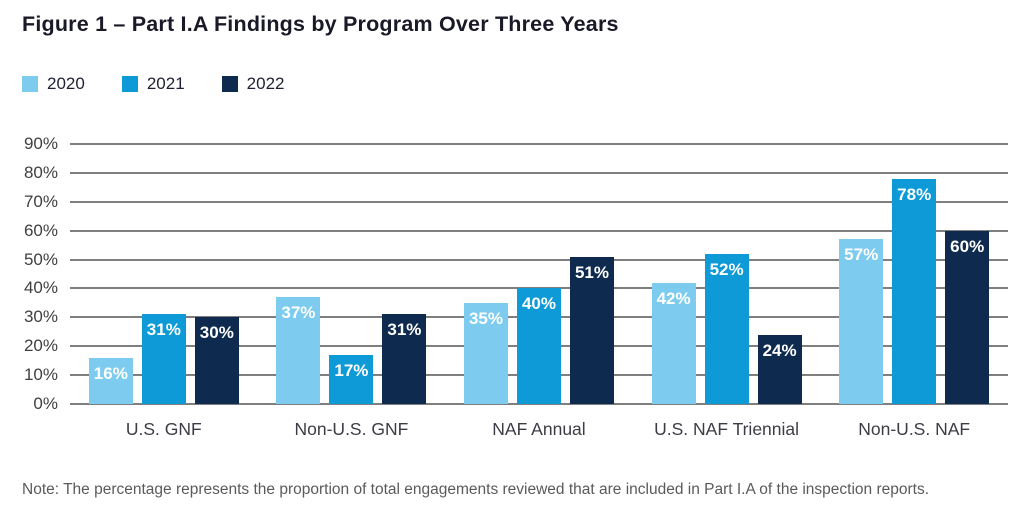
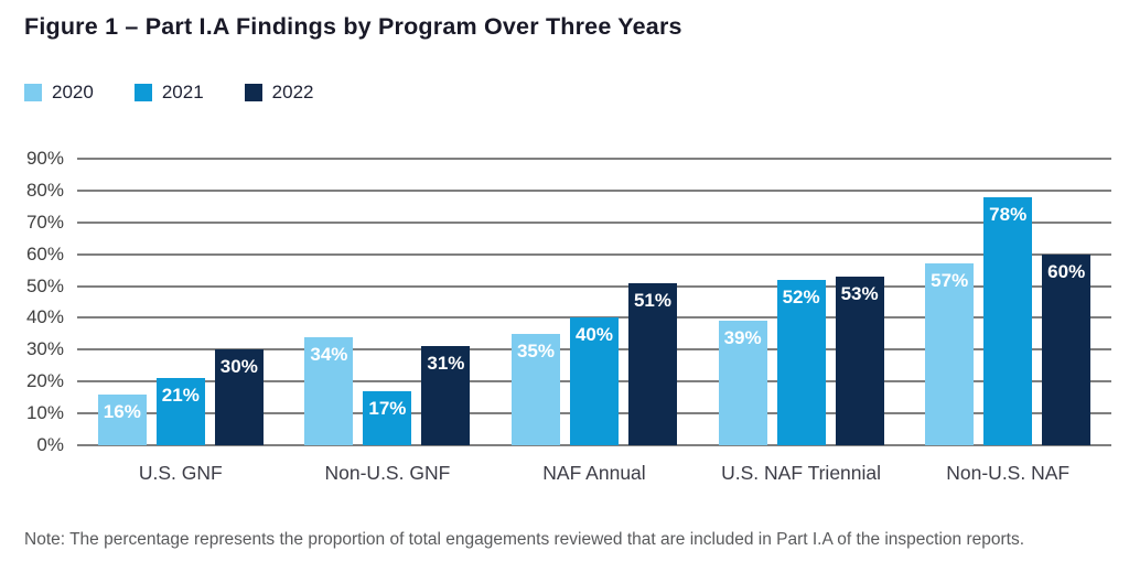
2021/U.S. GNF: 31% -> 21%
2020/Non-U.S. GNF: 37% -> 34%
2020/U.S. NAF Triennial: 42% -> 39%
2022/U.S. NAF Triennial: 24% -> 53%
